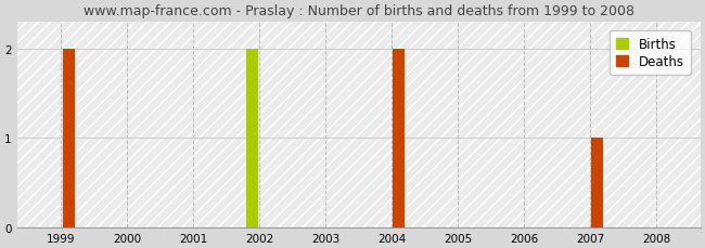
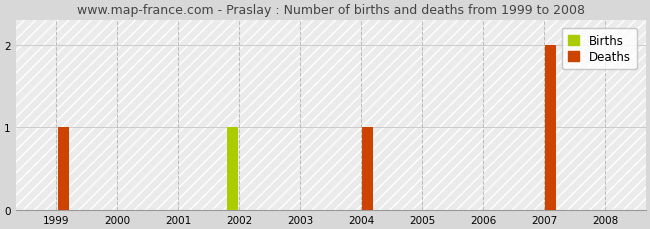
Deaths/1999: 2 -> 1
Births/2002: 2 -> 1
Deaths/2004: 2 -> 1
Deaths/2007: 1 -> 2
